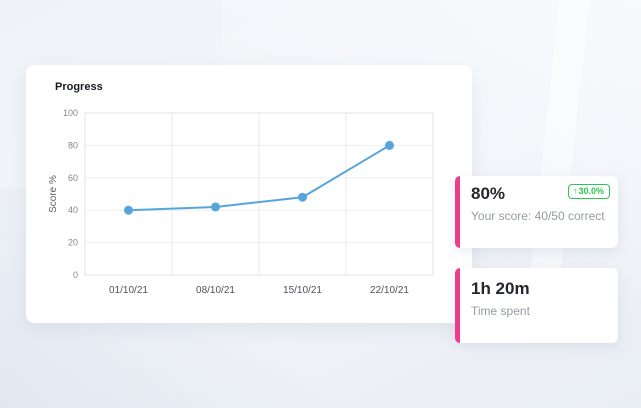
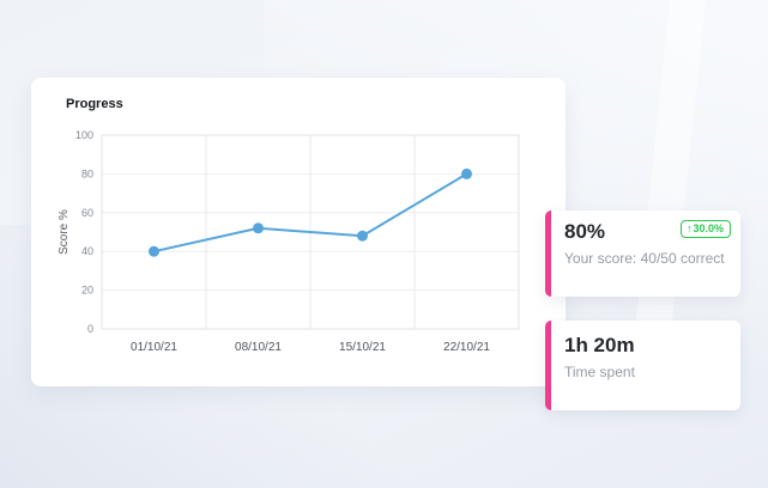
08/10/21: 42 -> 52
